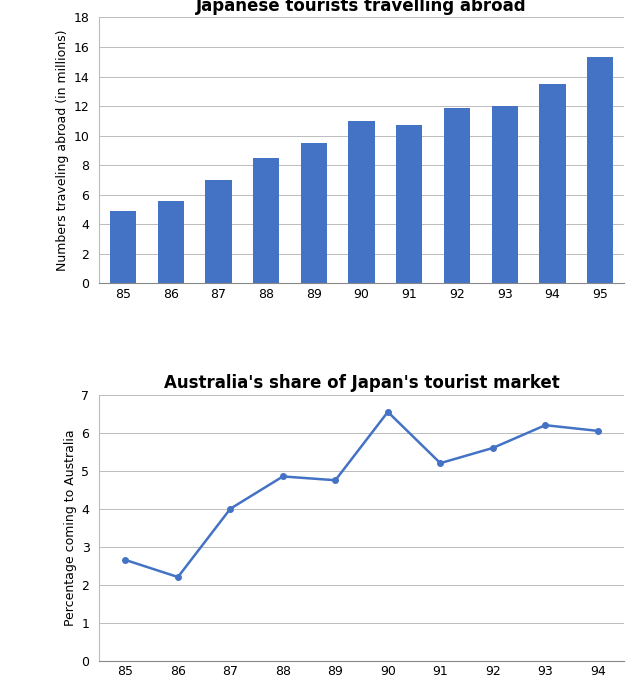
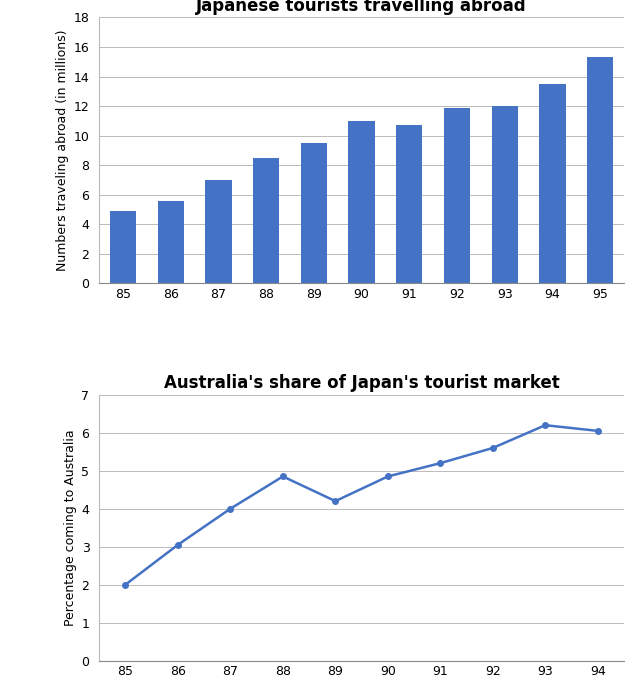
Australia's share of Japan's tourist market/85: 2.65 -> 2.00
Australia's share of Japan's tourist market/86: 2.20 -> 3.05
Australia's share of Japan's tourist market/89: 4.75 -> 4.20
Australia's share of Japan's tourist market/90: 6.55 -> 4.85
